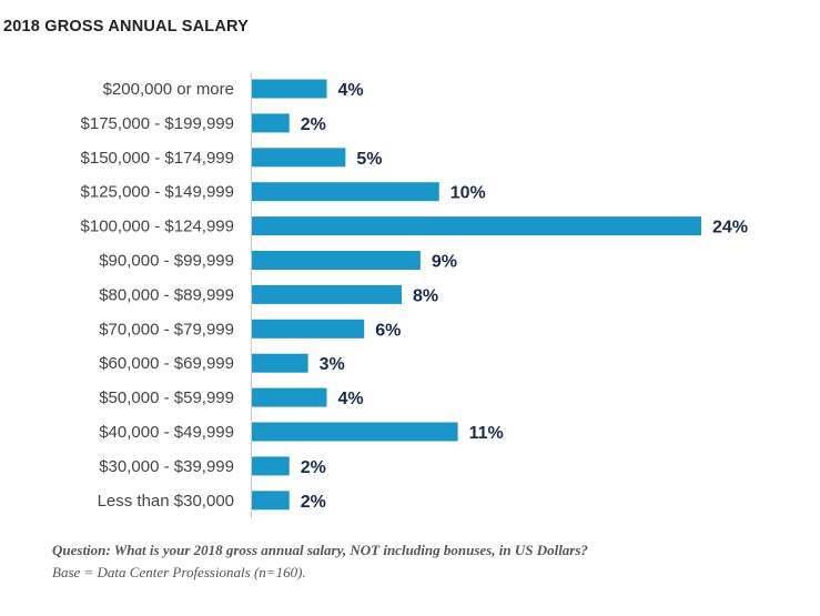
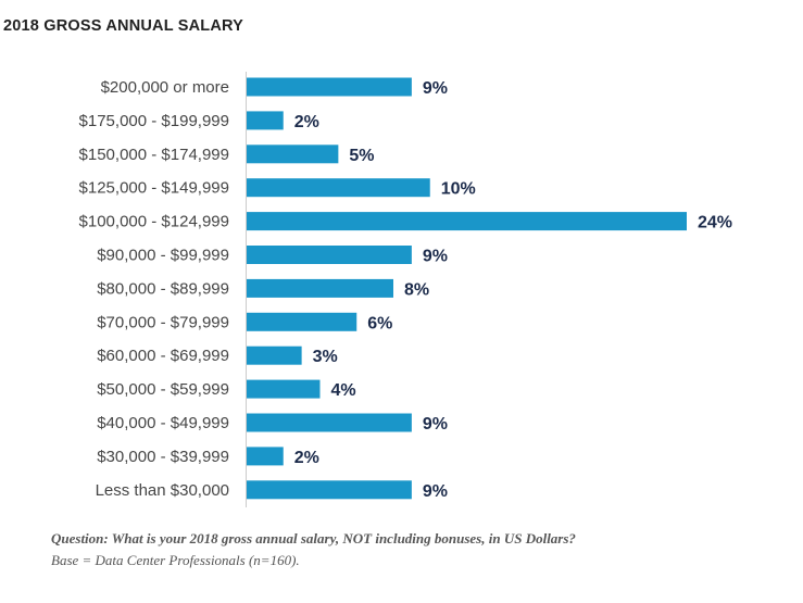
$200,000 or more: 4% -> 9%
$40,000 - $49,999: 11% -> 9%
Less than $30,000: 2% -> 9%
